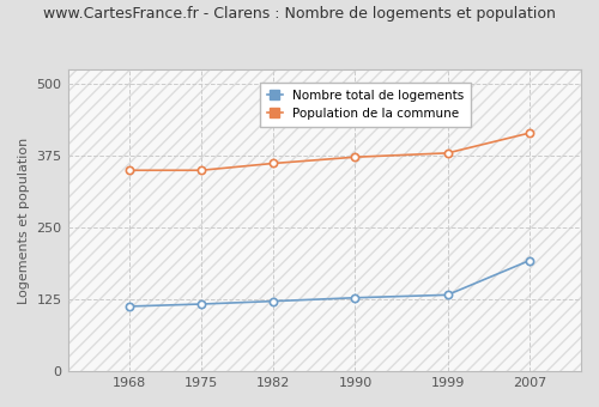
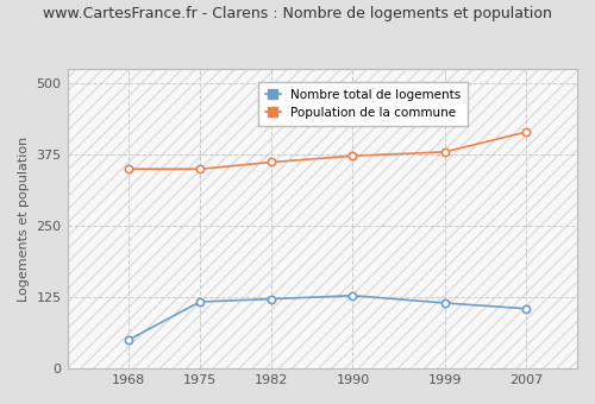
Nombre total de logements/1968: 113 -> 50
Nombre total de logements/1999: 133 -> 115
Nombre total de logements/2007: 193 -> 105
